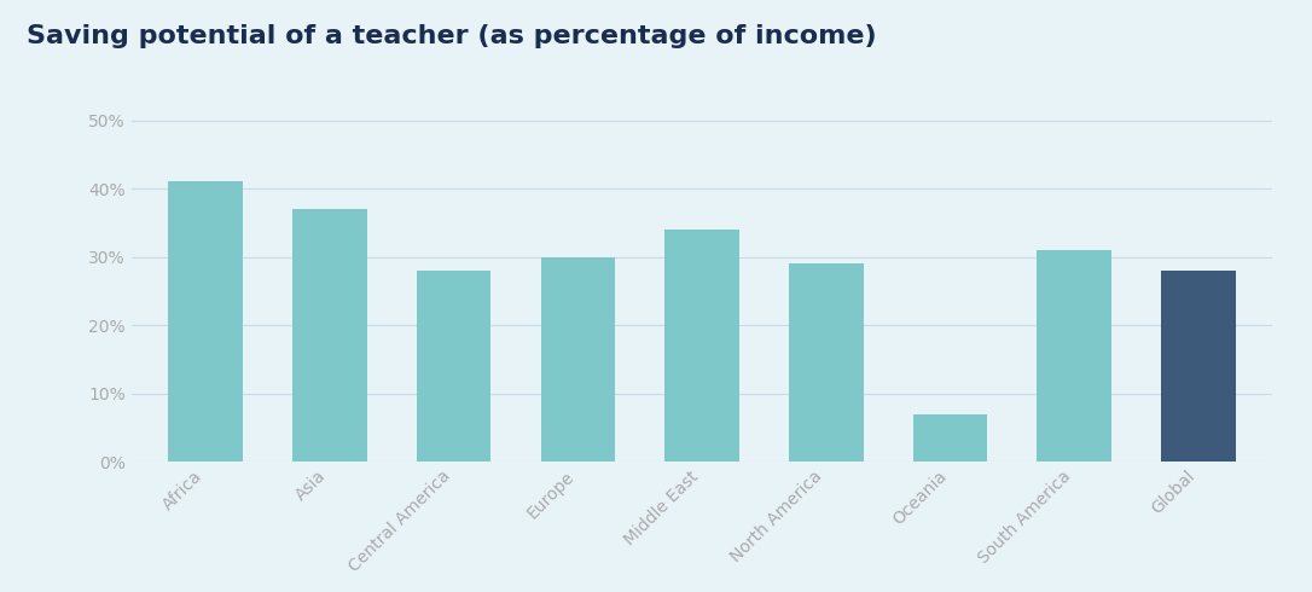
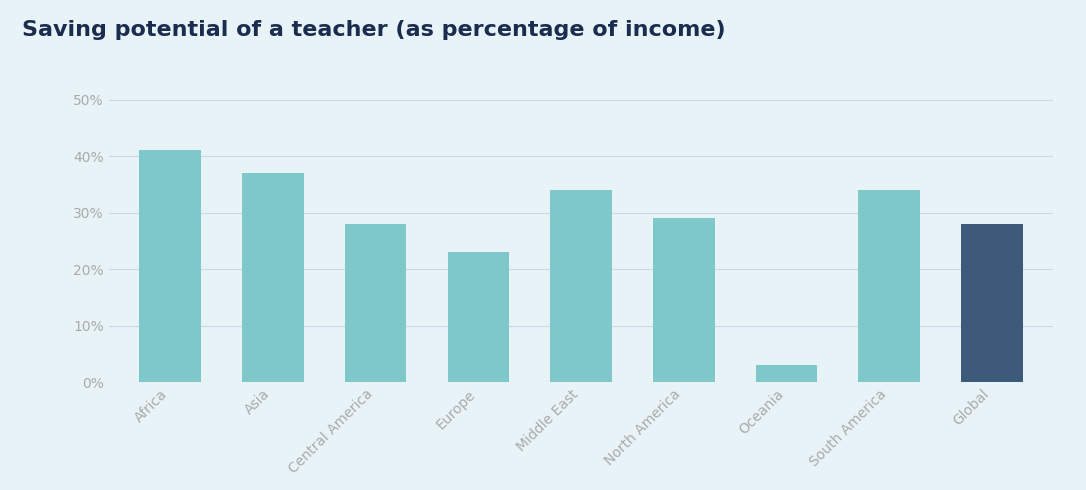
Europe: 30% -> 23%
Oceania: 7% -> 3%
South America: 31% -> 34%
